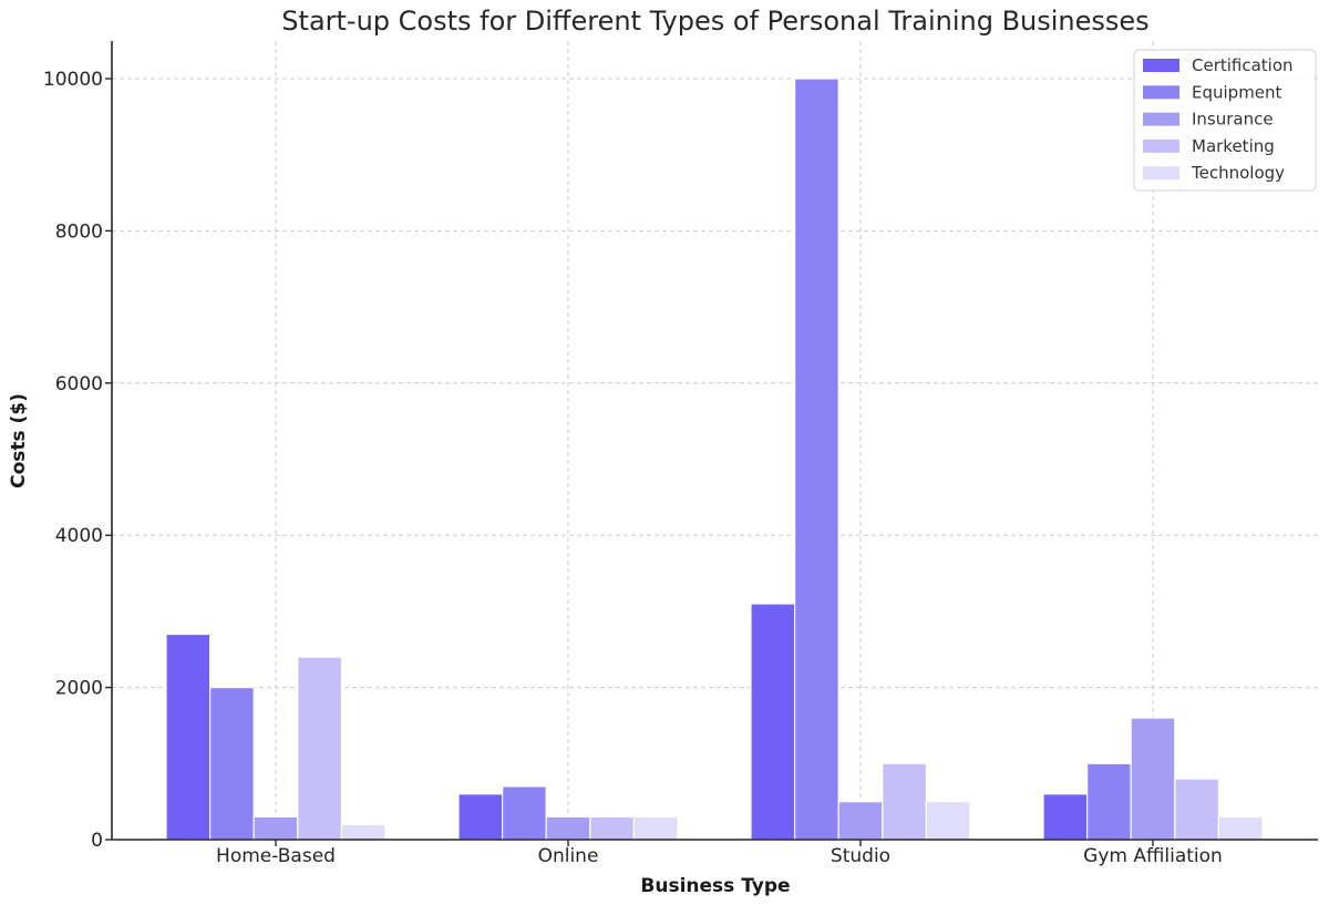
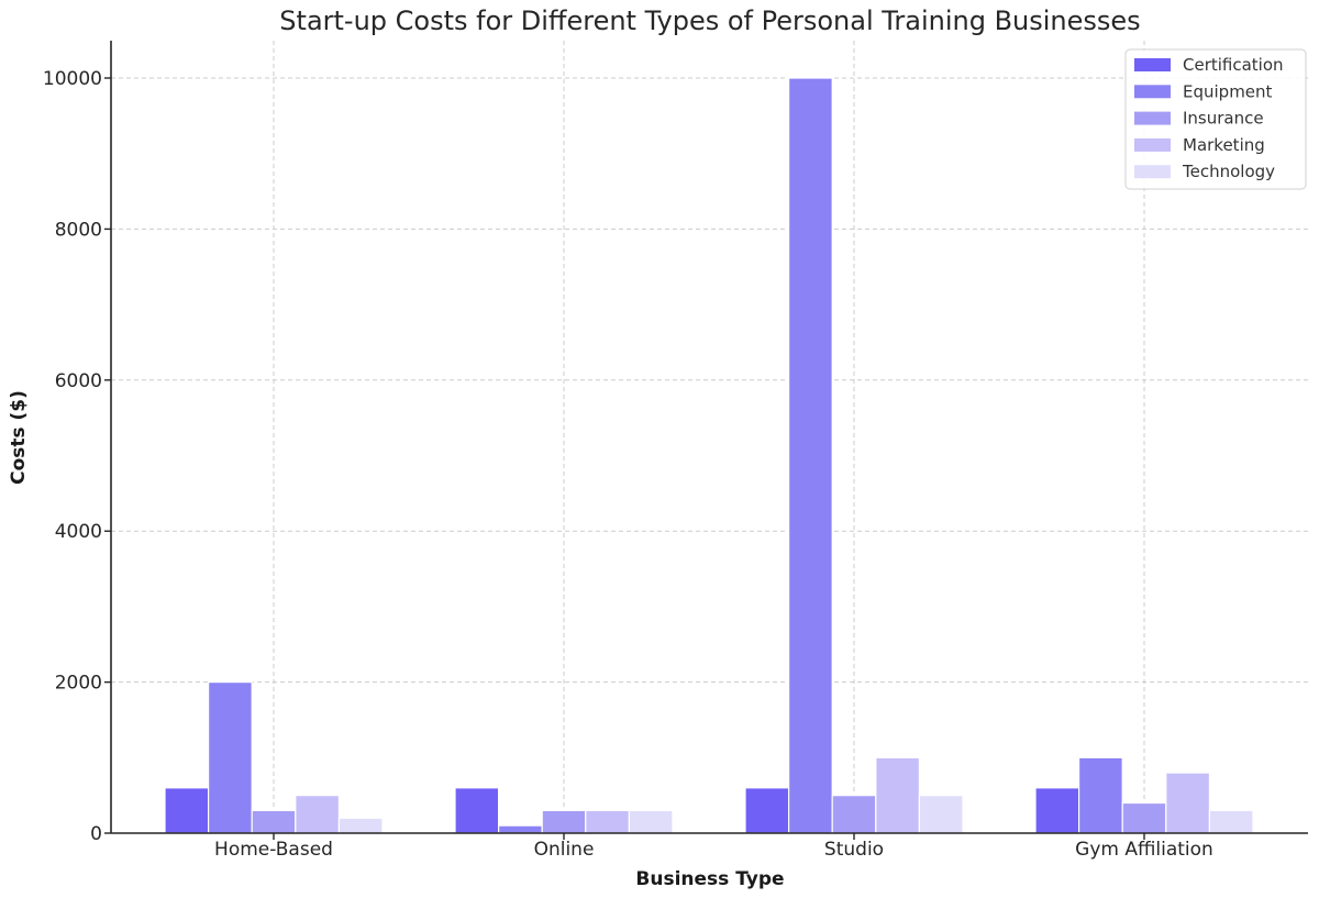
Certification/Home-Based: 2700 -> 600
Marketing/Home-Based: 2400 -> 500
Equipment/Online: 700 -> 100
Certification/Studio: 3100 -> 600
Insurance/Gym Affiliation: 1600 -> 400
